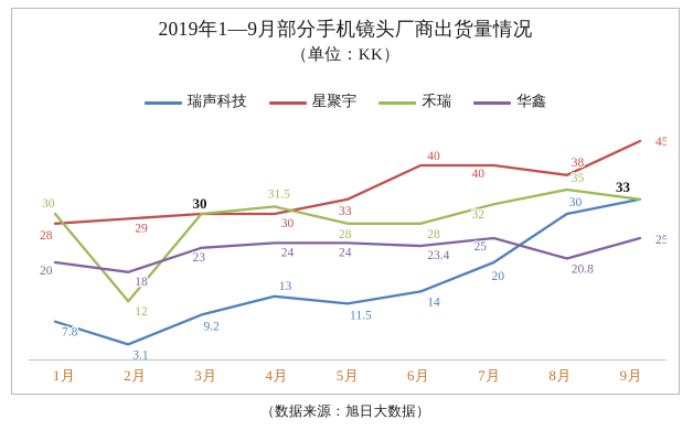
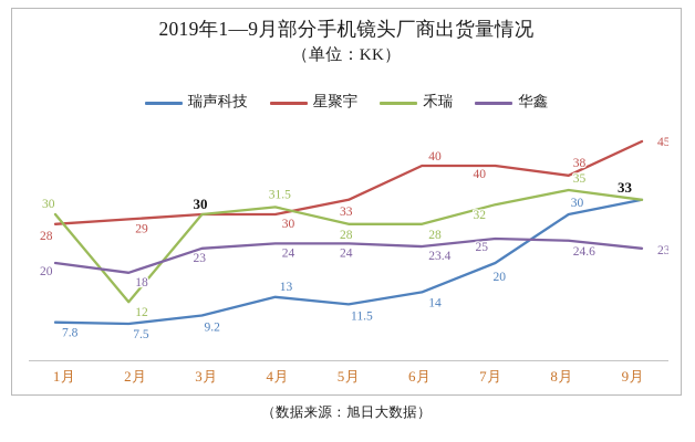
瑞声科技/2月: 3.1 -> 7.5
华鑫/8月: 20.8 -> 24.6
华鑫/9月: 25 -> 23
